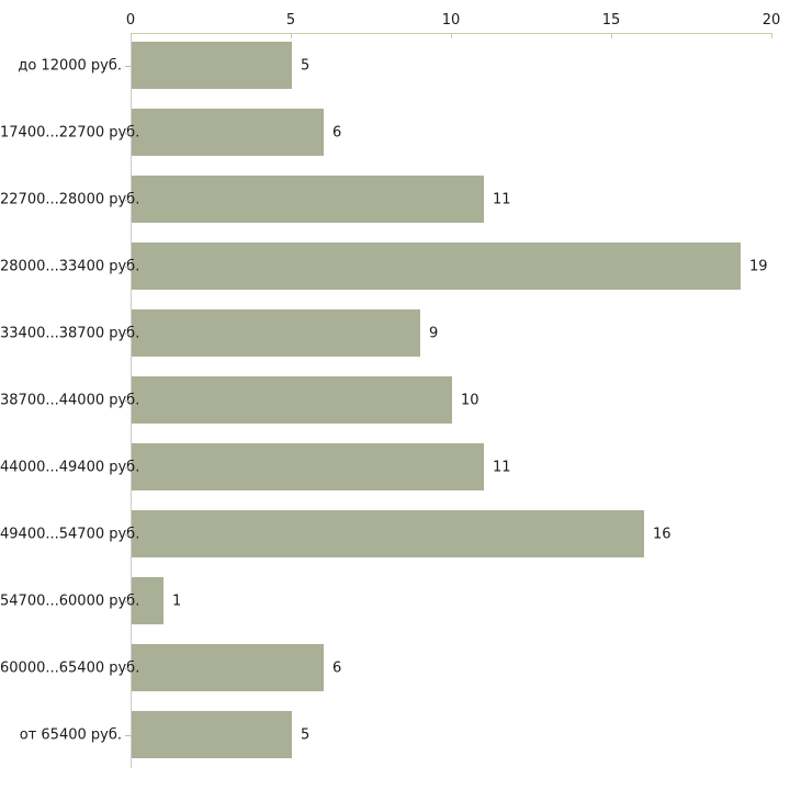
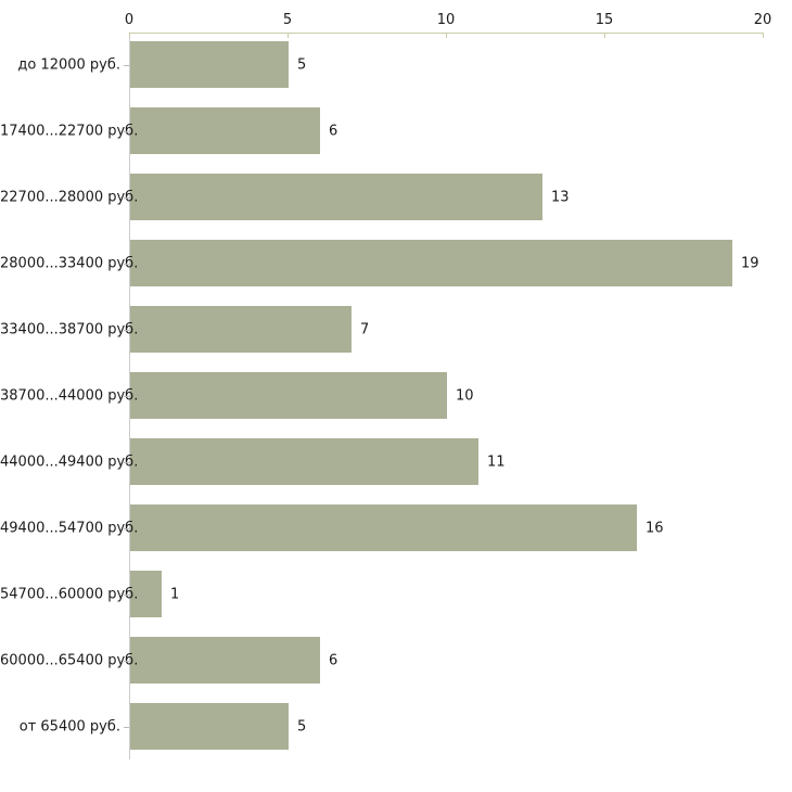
22700...28000 руб.: 11 -> 13
33400...38700 руб.: 9 -> 7
